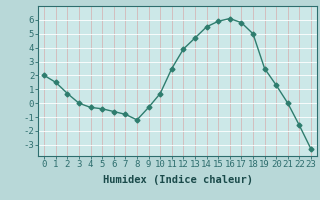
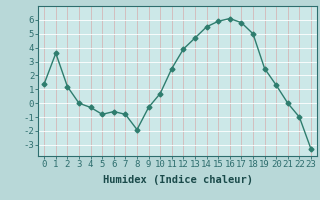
0: 2.0 -> 1.4
1: 1.5 -> 3.6
2: 0.7 -> 1.2
5: -0.4 -> -0.8
8: -1.2 -> -1.9
22: -1.6 -> -1.0
